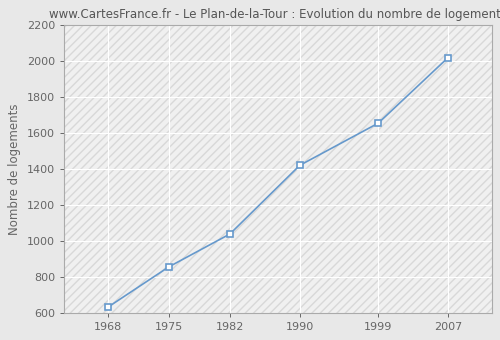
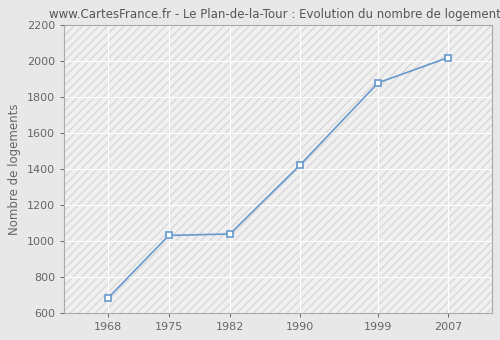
1968: 630 -> 680
1975: 860 -> 1030
1999: 1660 -> 1880
